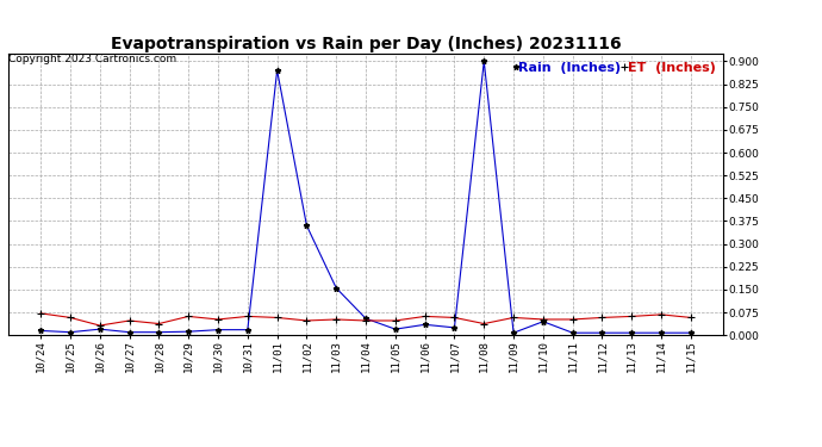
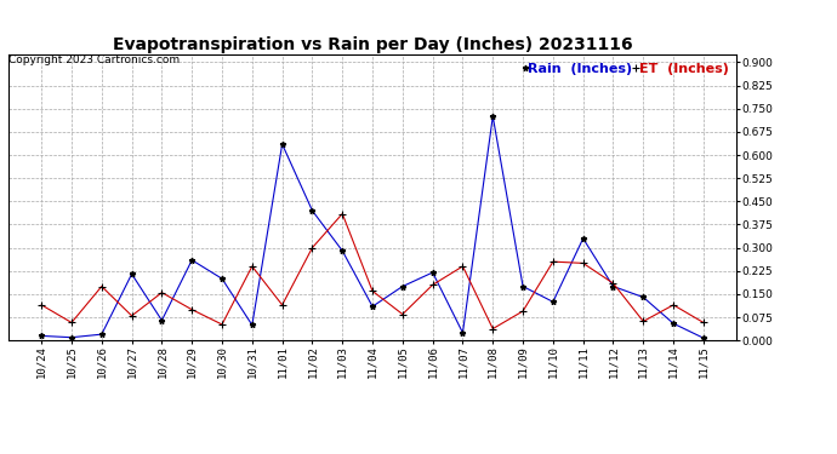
ET (Inches)/10/24: 0.072 -> 0.115
ET (Inches)/10/26: 0.032 -> 0.175
Rain (Inches)/10/27: 0.010 -> 0.215
ET (Inches)/10/27: 0.048 -> 0.080
Rain (Inches)/10/28: 0.010 -> 0.065
ET (Inches)/10/28: 0.038 -> 0.155
Rain (Inches)/10/29: 0.012 -> 0.260
ET (Inches)/10/29: 0.062 -> 0.100
Rain (Inches)/10/30: 0.018 -> 0.200
Rain (Inches)/10/31: 0.018 -> 0.050
ET (Inches)/10/31: 0.062 -> 0.240
Rain (Inches)/11/01: 0.870 -> 0.635
ET (Inches)/11/01: 0.058 -> 0.115
Rain (Inches)/11/02: 0.360 -> 0.420
ET (Inches)/11/02: 0.048 -> 0.300
Rain (Inches)/11/03: 0.155 -> 0.290
ET (Inches)/11/03: 0.052 -> 0.410
Rain (Inches)/11/04: 0.055 -> 0.110
ET (Inches)/11/04: 0.048 -> 0.160
Rain (Inches)/11/05: 0.020 -> 0.175
ET (Inches)/11/05: 0.048 -> 0.085
Rain (Inches)/11/06: 0.035 -> 0.220
ET (Inches)/11/06: 0.062 -> 0.180
ET (Inches)/11/07: 0.058 -> 0.240
Rain (Inches)/11/08: 0.900 -> 0.725
Rain (Inches)/11/09: 0.008 -> 0.175
ET (Inches)/11/09: 0.058 -> 0.095
Rain (Inches)/11/10: 0.045 -> 0.125
ET (Inches)/11/10: 0.052 -> 0.255
Rain (Inches)/11/11: 0.008 -> 0.330
ET (Inches)/11/11: 0.052 -> 0.250
Rain (Inches)/11/12: 0.008 -> 0.175
ET (Inches)/11/12: 0.058 -> 0.185
Rain (Inches)/11/13: 0.008 -> 0.140
Rain (Inches)/11/14: 0.008 -> 0.055
ET (Inches)/11/14: 0.068 -> 0.115
